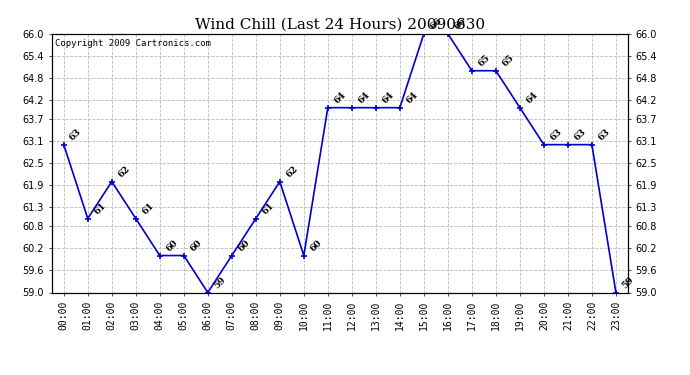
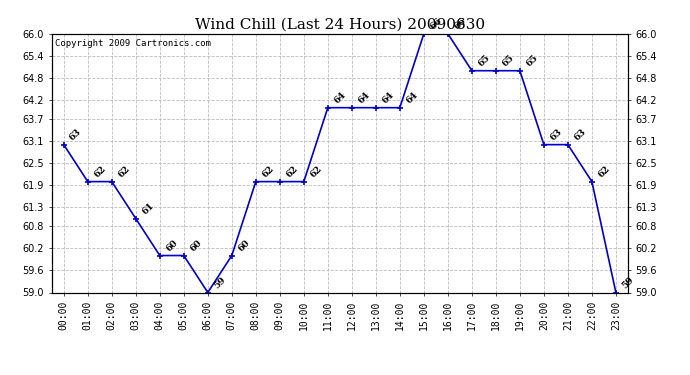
01:00: 61 -> 62
08:00: 61 -> 62
10:00: 60 -> 62
19:00: 64 -> 65
22:00: 63 -> 62
